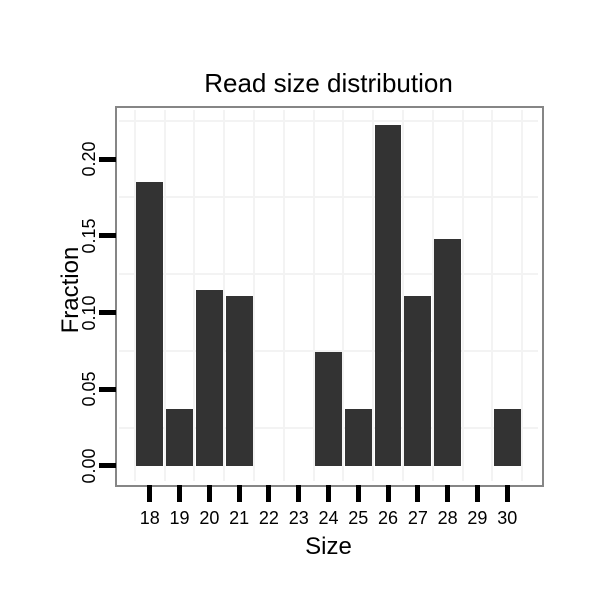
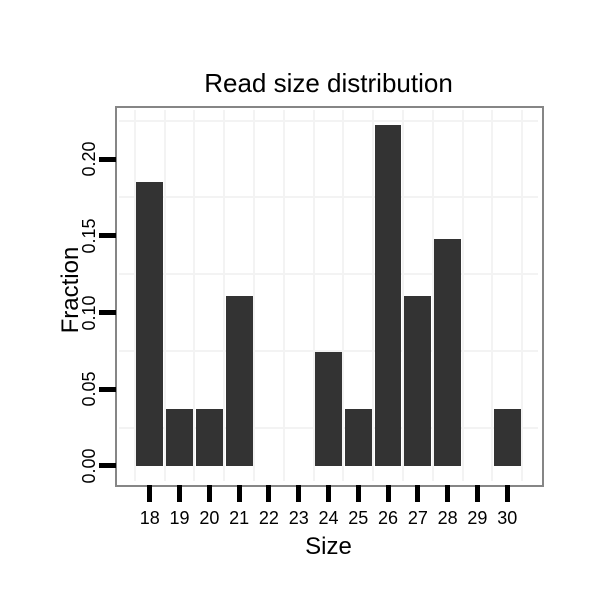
20: 0.115 -> 0.037
